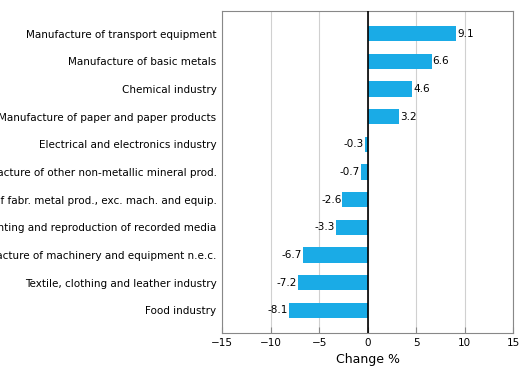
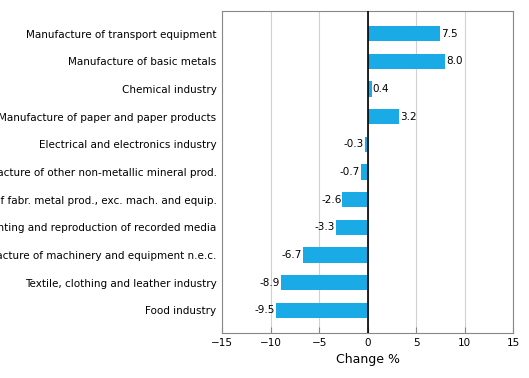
Manufacture of transport equipment: 9.1 -> 7.5
Manufacture of basic metals: 6.6 -> 8.0
Chemical industry: 4.6 -> 0.4
Textile, clothing and leather industry: -7.2 -> -8.9
Food industry: -8.1 -> -9.5
